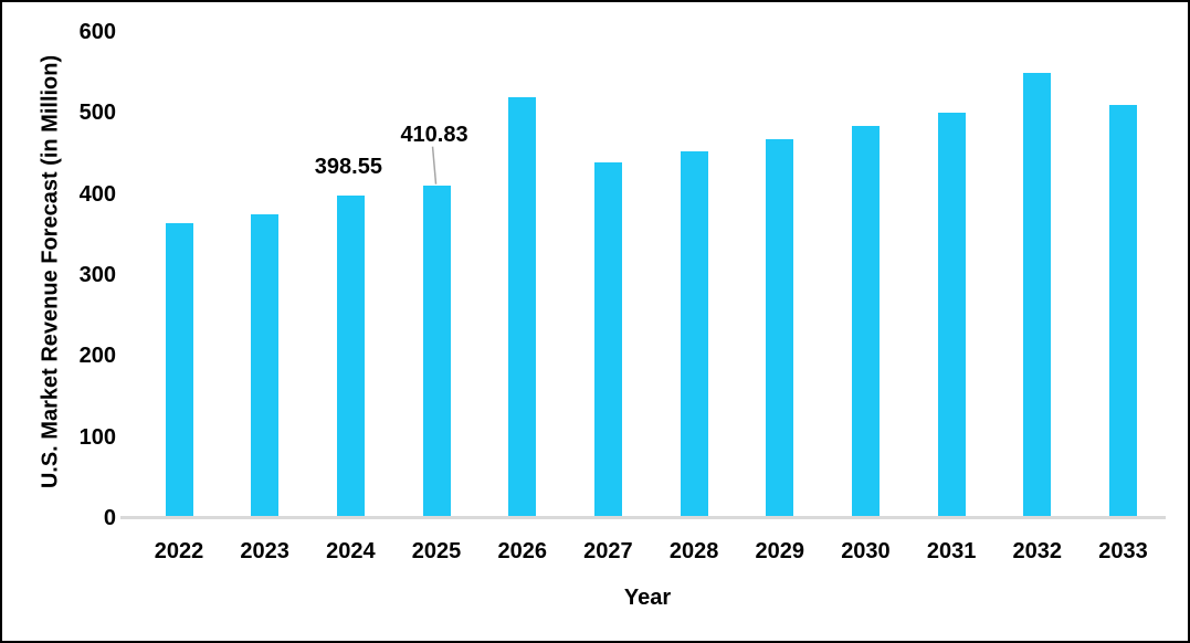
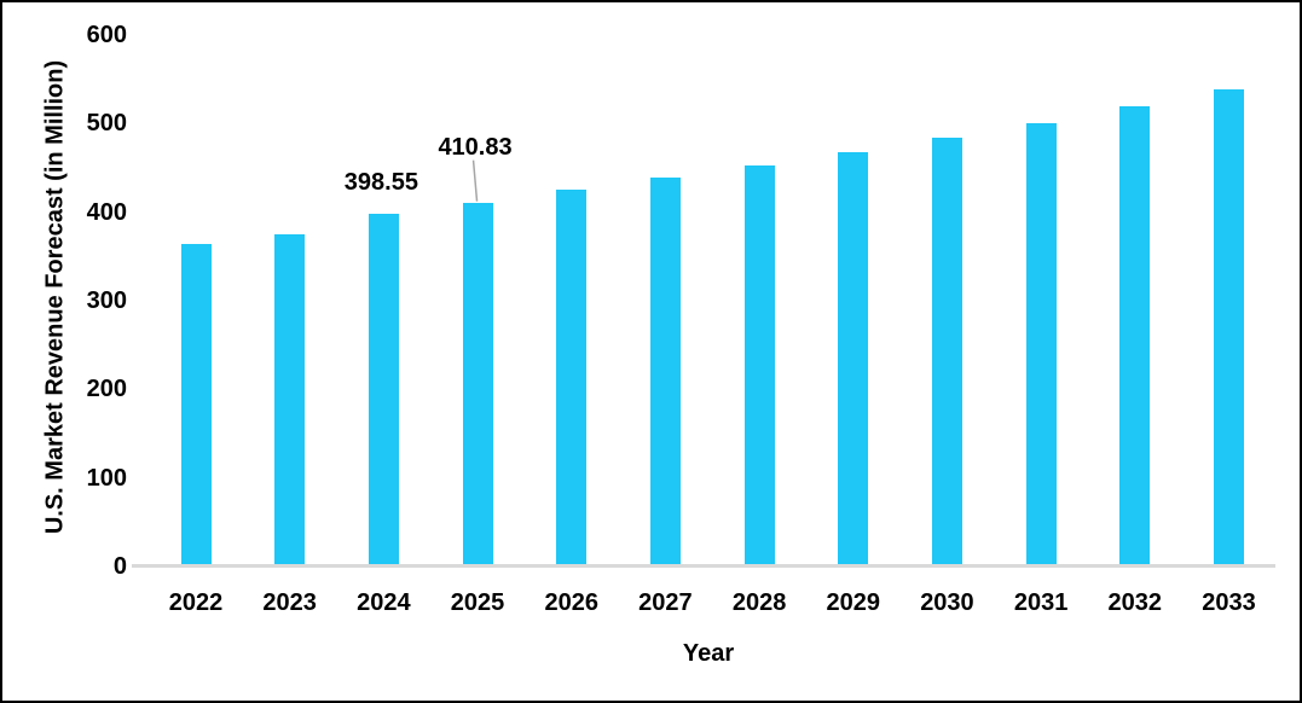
2026: 520 -> 420
2032: 550 -> 520
2033: 510 -> 540
